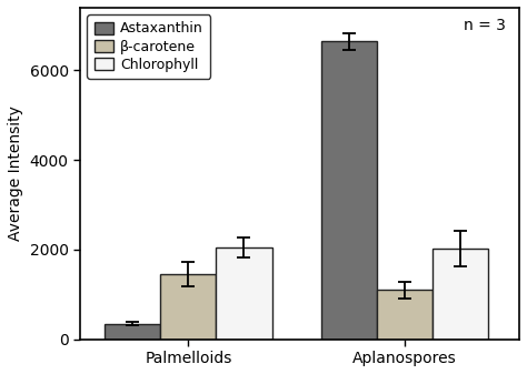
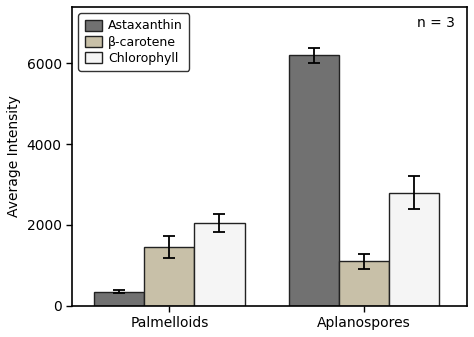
Astaxanthin/Aplanospores: 6650 -> 6200
Chlorophyll/Aplanospores: 2030 -> 2800
